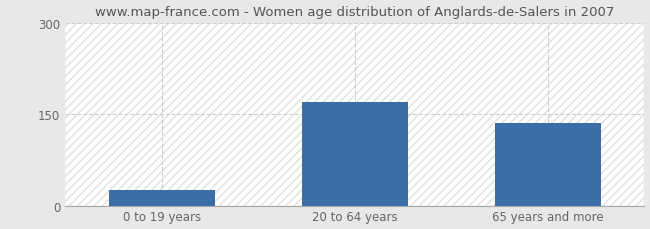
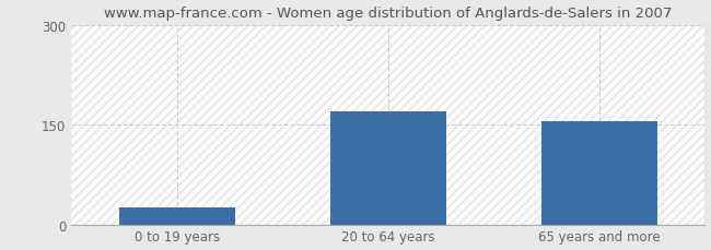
65 years and more: 135 -> 156
